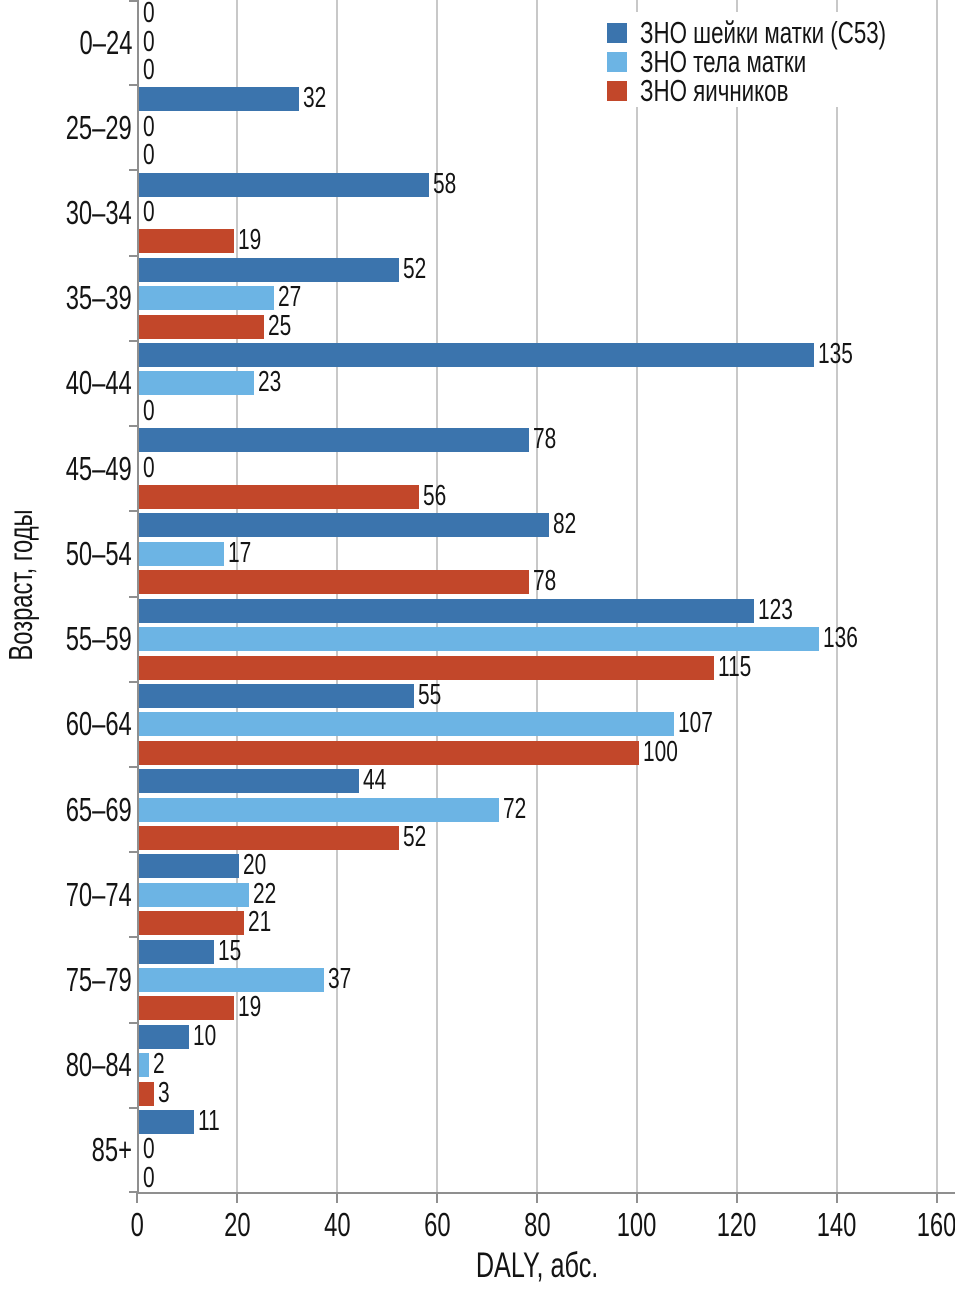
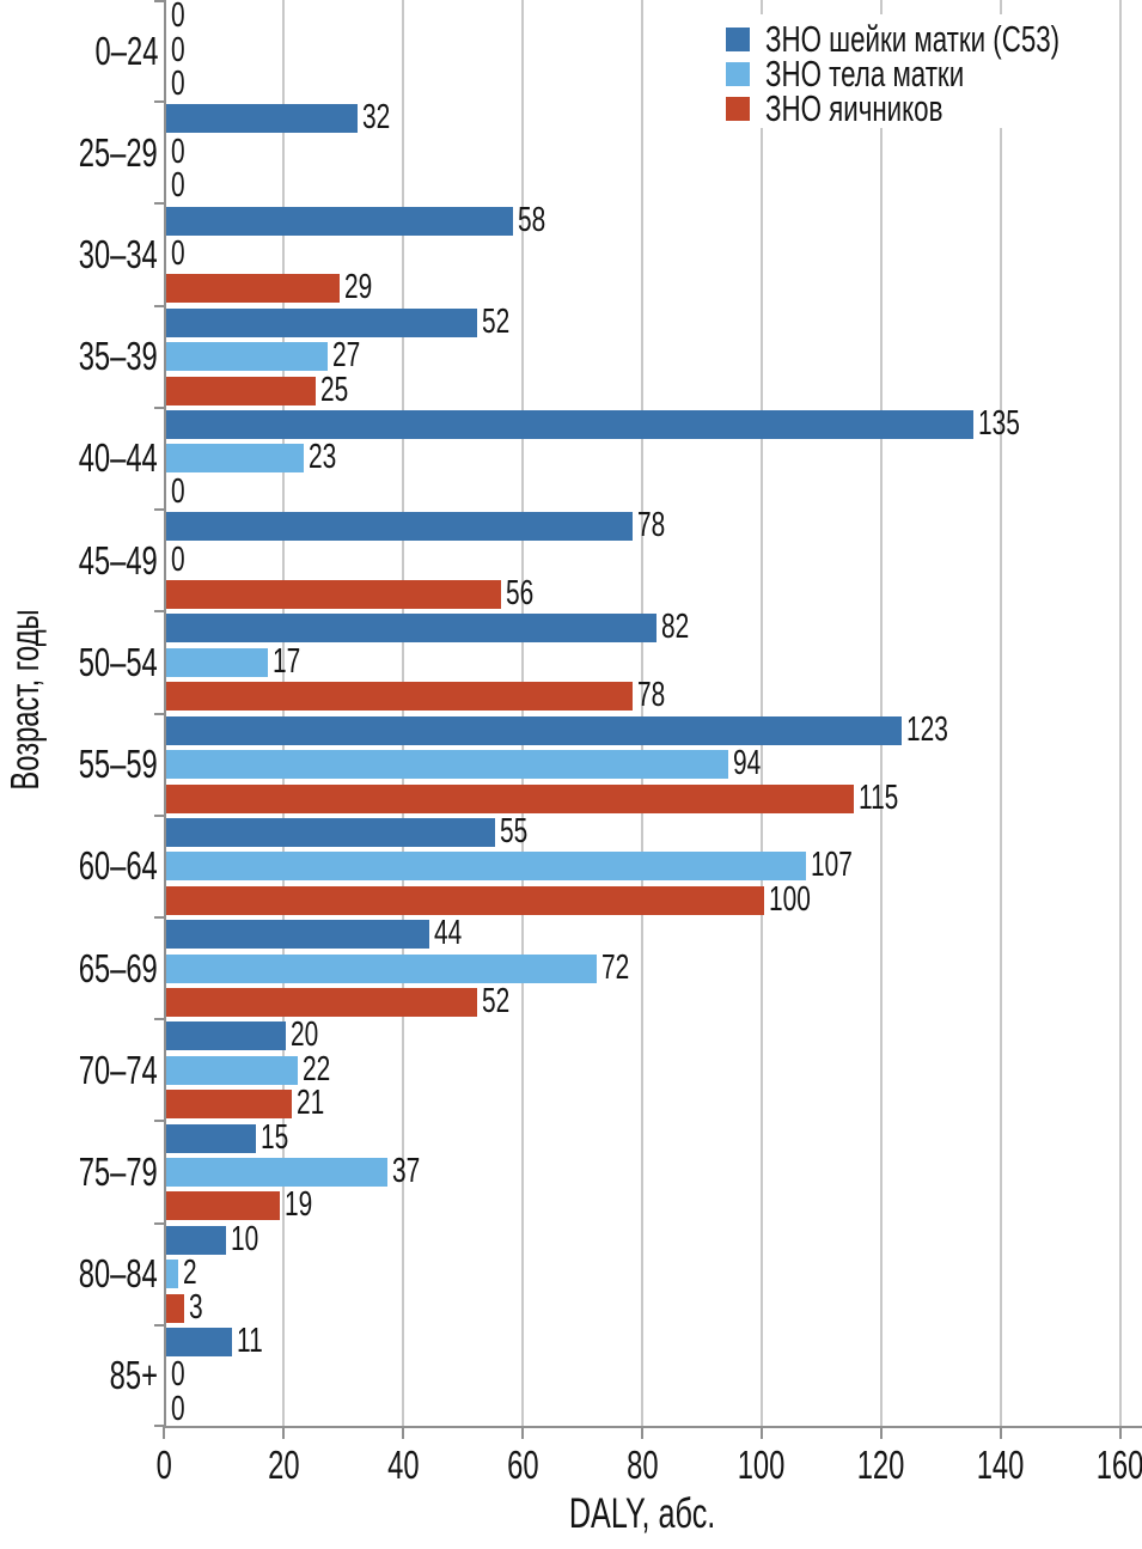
ЗНО яичников/30–34: 19 -> 29
ЗНО тела матки/55–59: 136 -> 94
